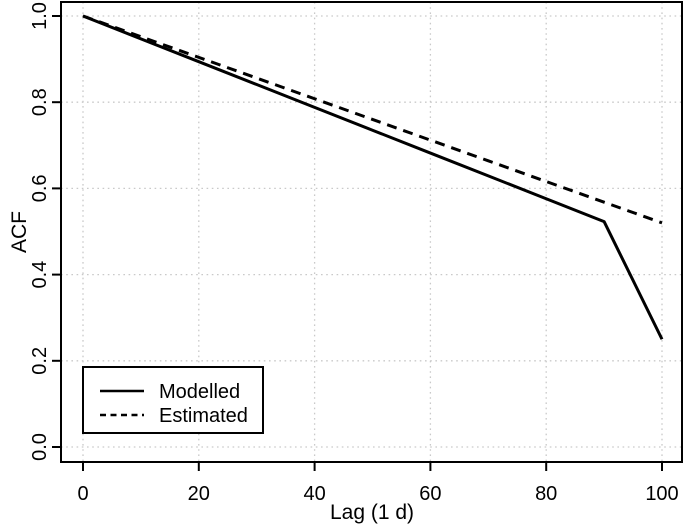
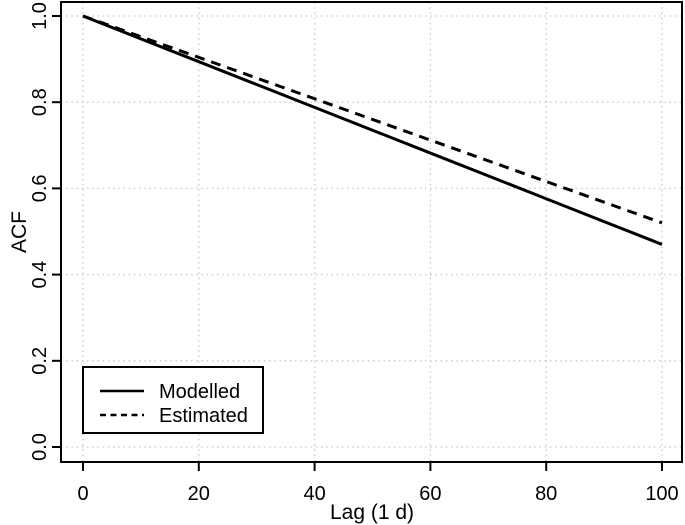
Modelled/100: 0.25 -> 0.47
